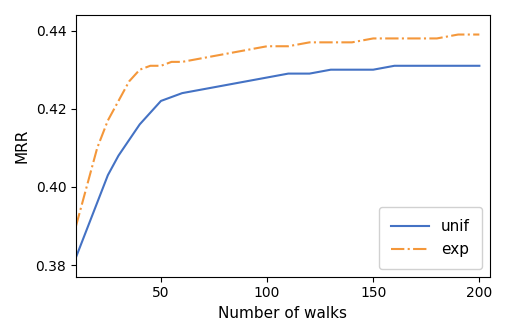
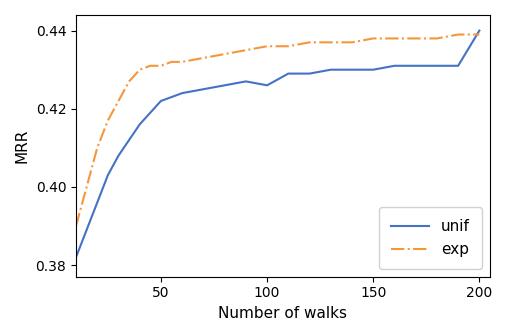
unif/100: 0.428 -> 0.426
unif/200: 0.431 -> 0.440
